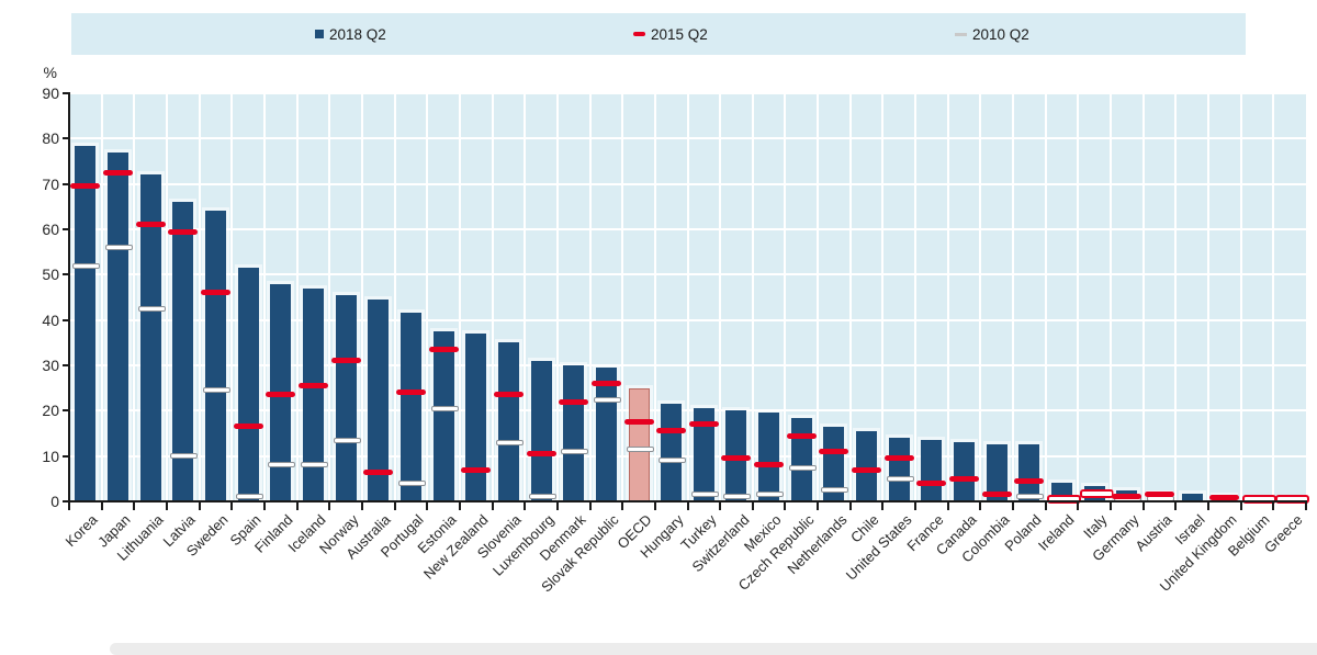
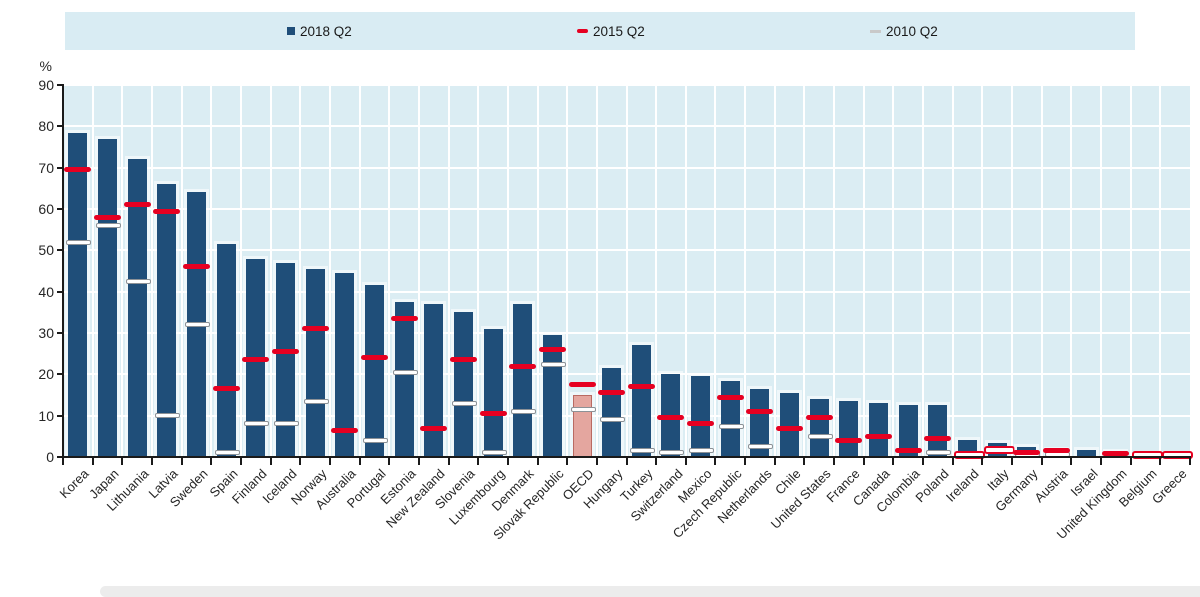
2015 Q2/Japan: 72 -> 58
2010 Q2/Sweden: 24 -> 32
2018 Q2/Denmark: 30 -> 37
2018 Q2/OECD: 25 -> 15
2018 Q2/Turkey: 20 -> 27
